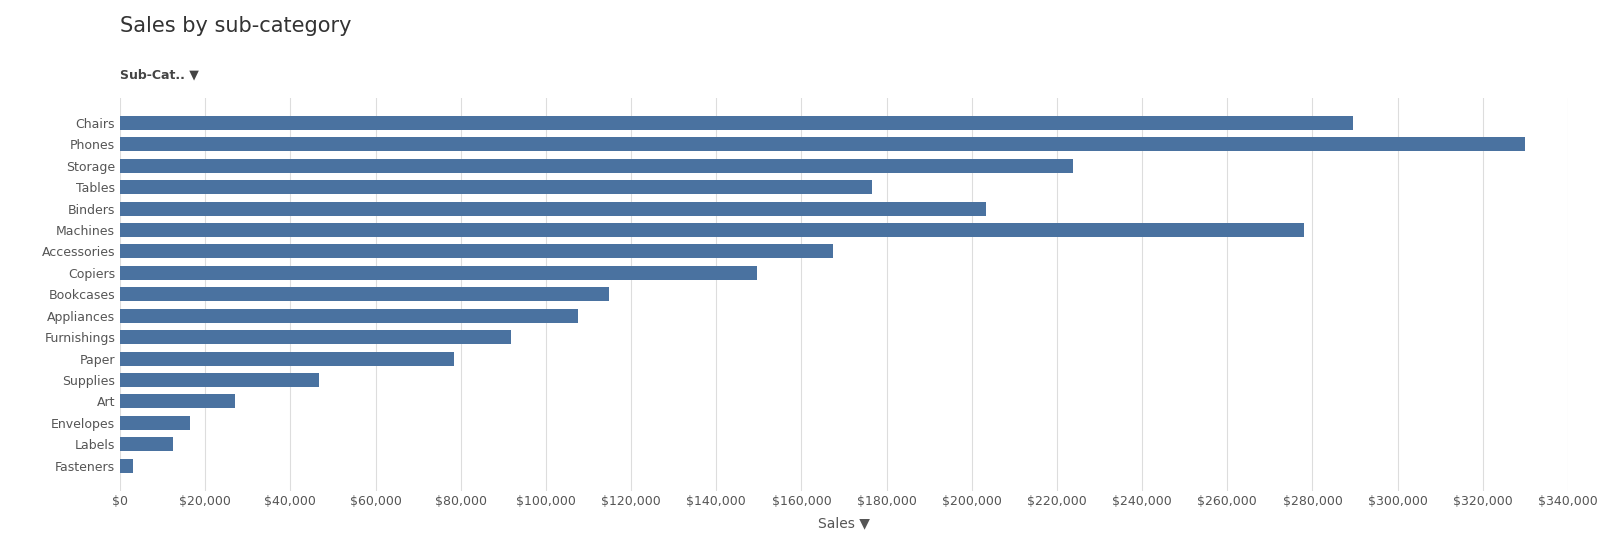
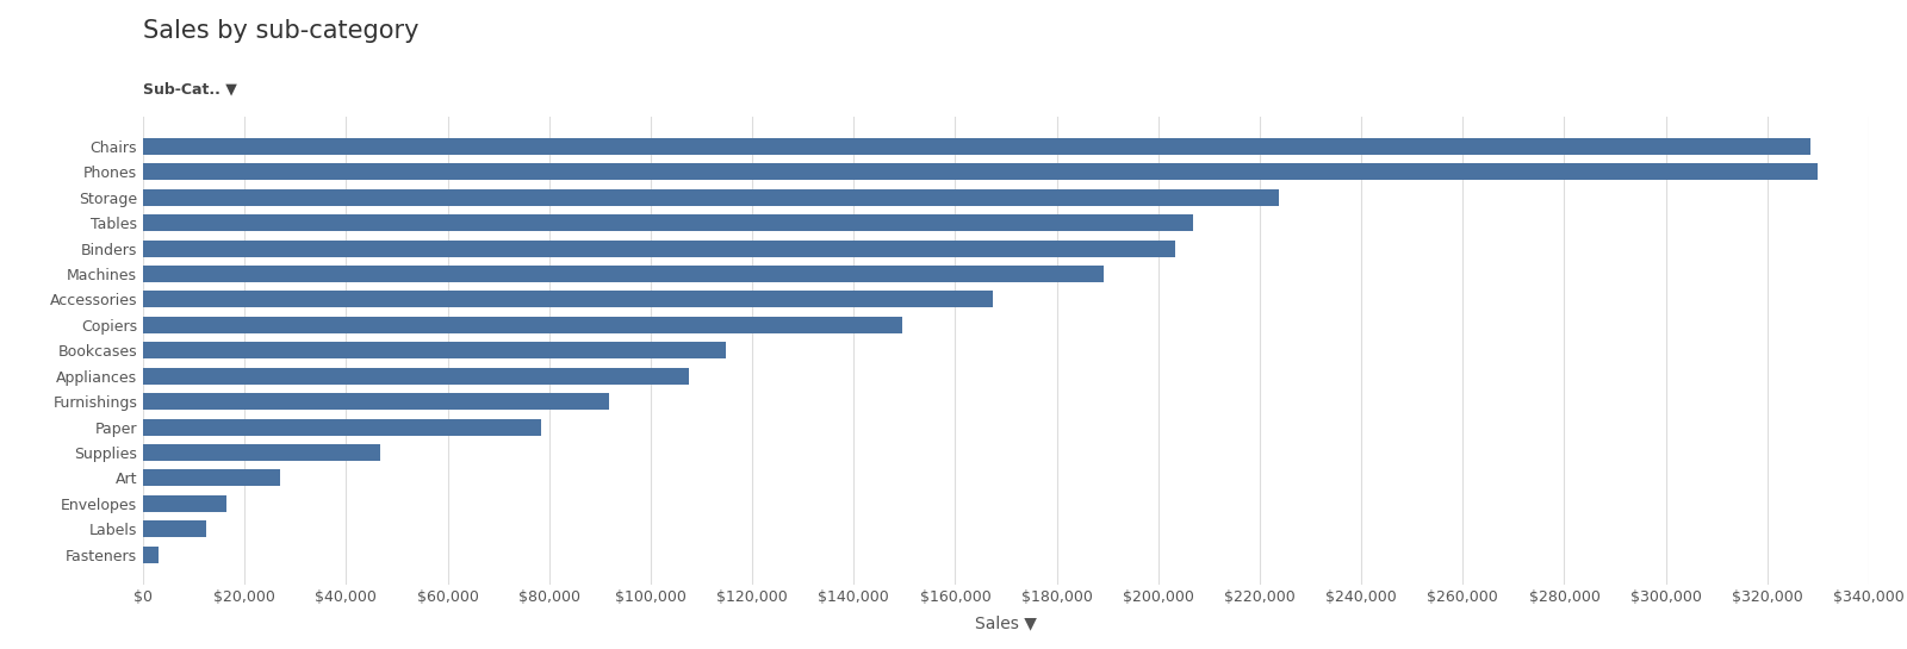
Chairs: $289,500 -> $328,400
Tables: $176,500 -> $207,000
Machines: $278,000 -> $189,200
